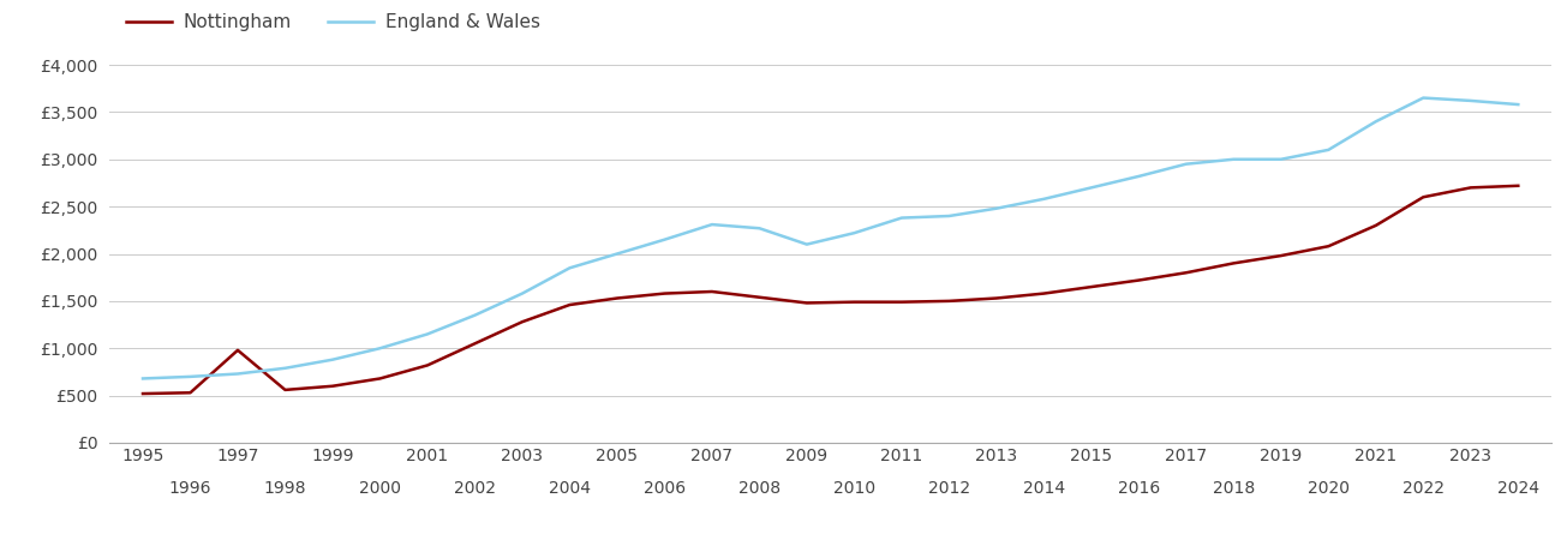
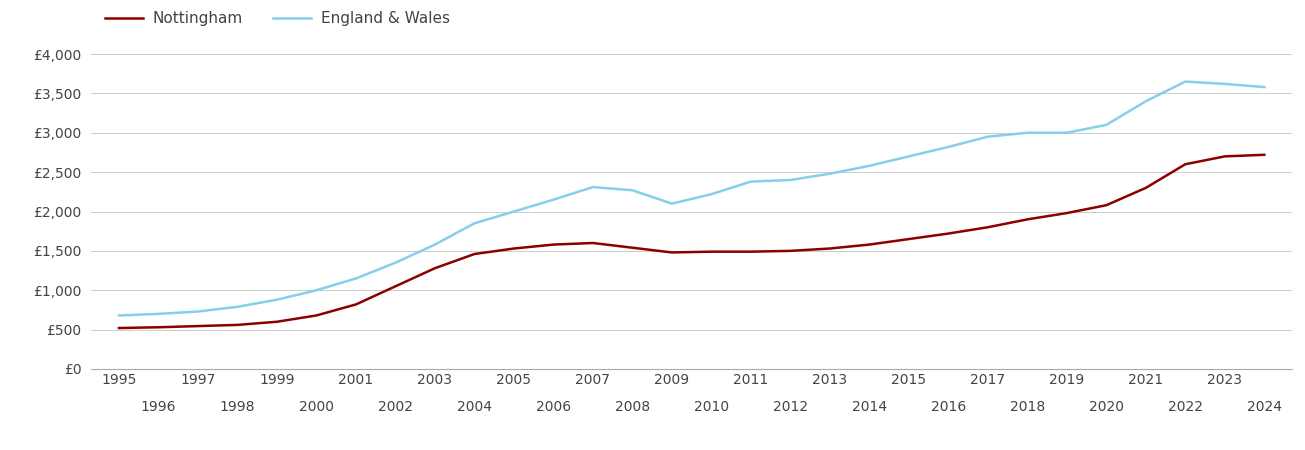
Nottingham/1997: £980 -> £540
